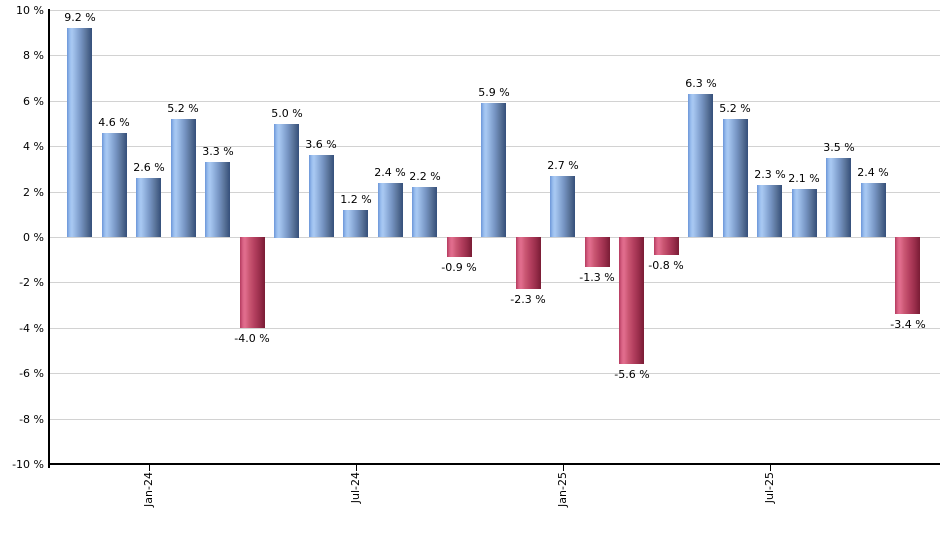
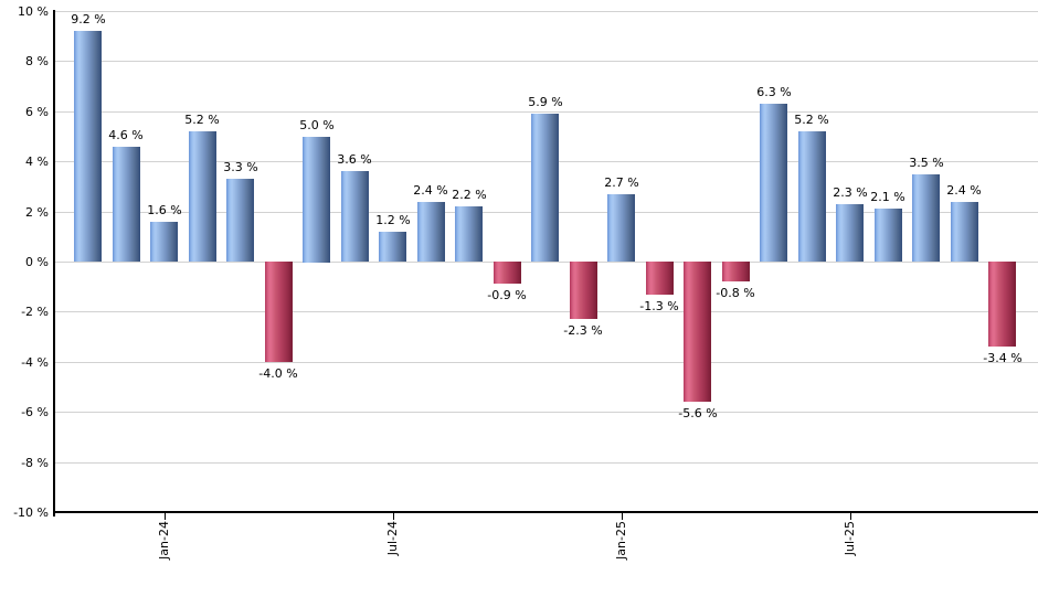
Jan-24: 2.6 -> 1.6
